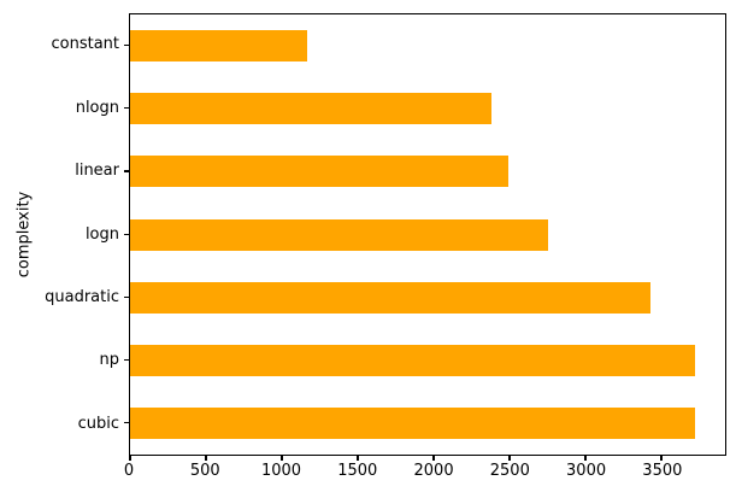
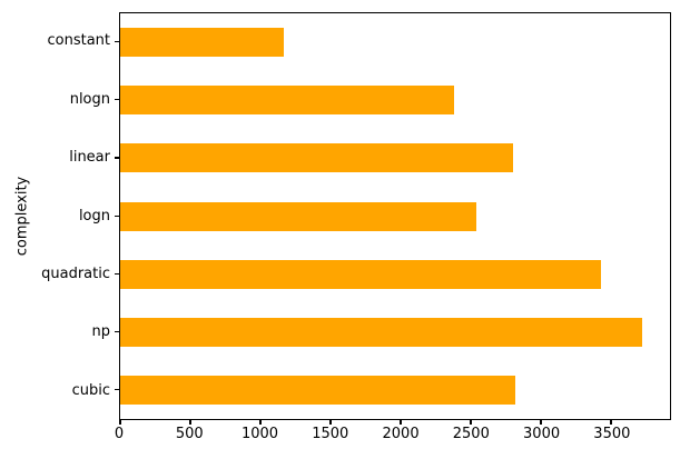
linear: 2490 -> 2800
logn: 2750 -> 2540
cubic: 3720 -> 2820
